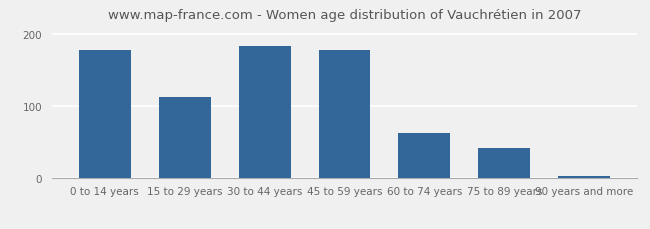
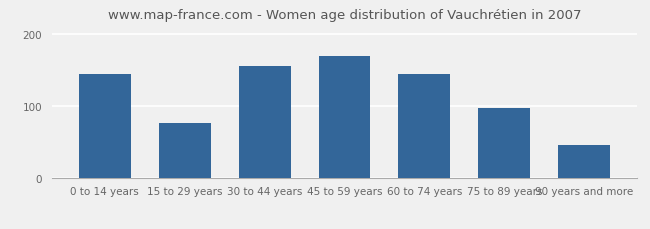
0 to 14 years: 178 -> 144
15 to 29 years: 113 -> 76
30 to 44 years: 183 -> 156
45 to 59 years: 177 -> 170
60 to 74 years: 63 -> 144
75 to 89 years: 42 -> 98
90 years and more: 3 -> 46
